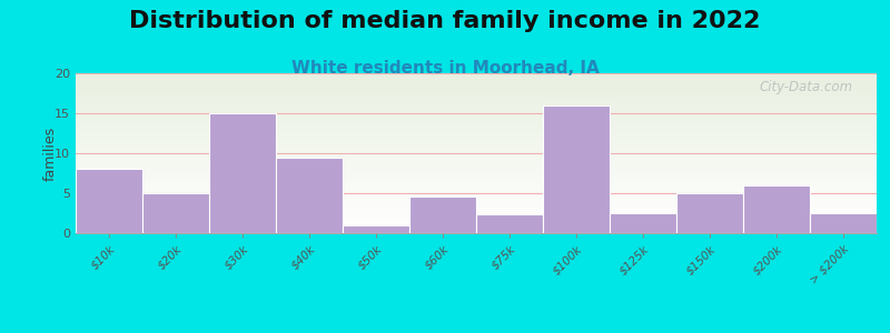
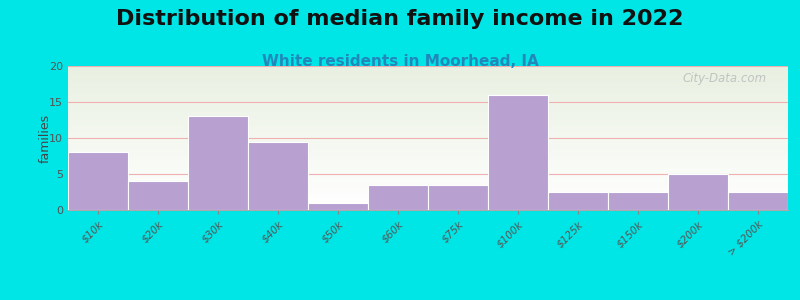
$20k: 5.0 -> 4.0
$30k: 15.0 -> 13.0
$60k: 4.6 -> 3.5
$75k: 2.4 -> 3.5
$150k: 5.0 -> 2.5
$200k: 6.0 -> 5.0
